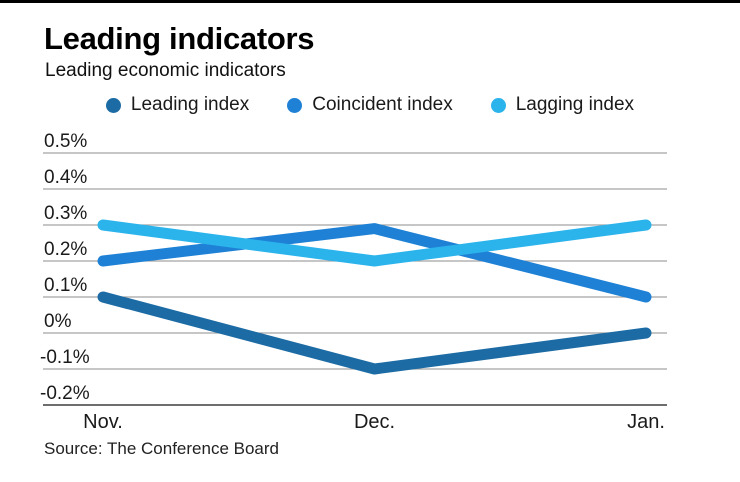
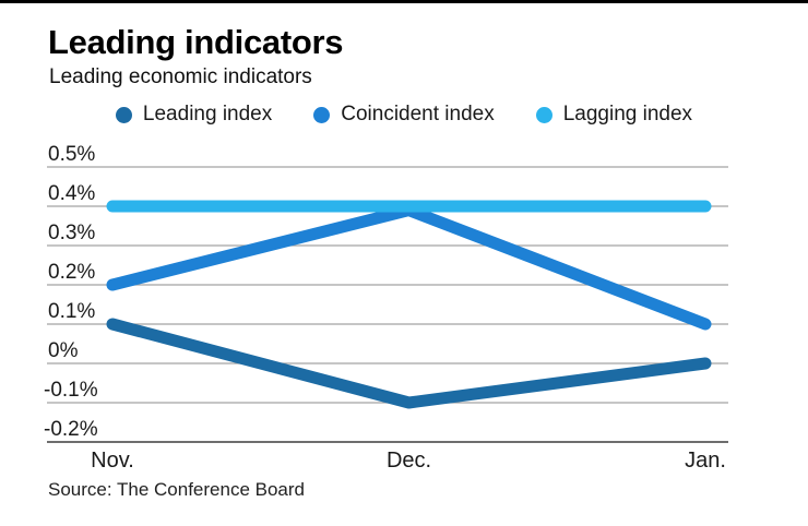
Lagging index/Nov.: 0.3% -> 0.4%
Coincident index/Dec.: 0.29% -> 0.39%
Lagging index/Dec.: 0.2% -> 0.4%
Lagging index/Jan.: 0.3% -> 0.4%
